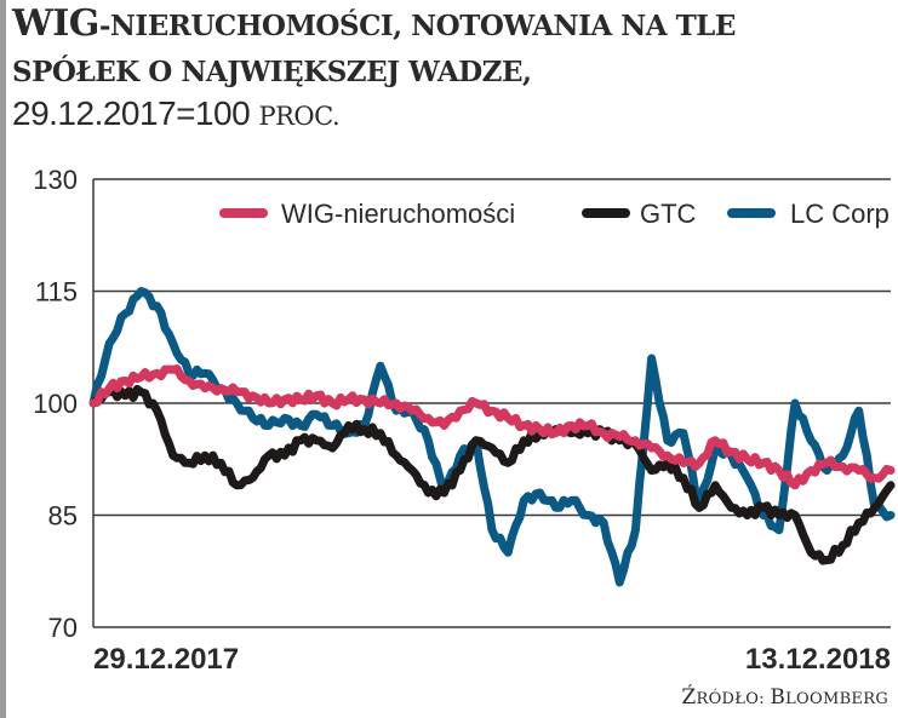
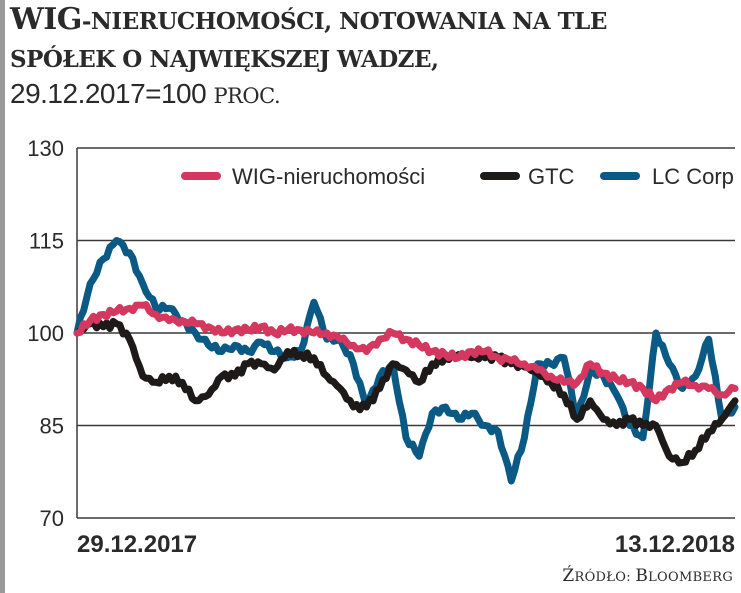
GTC/70: 91 -> 94
LC Corp/70: 106 -> 95
LC Corp/100: 85 -> 88
